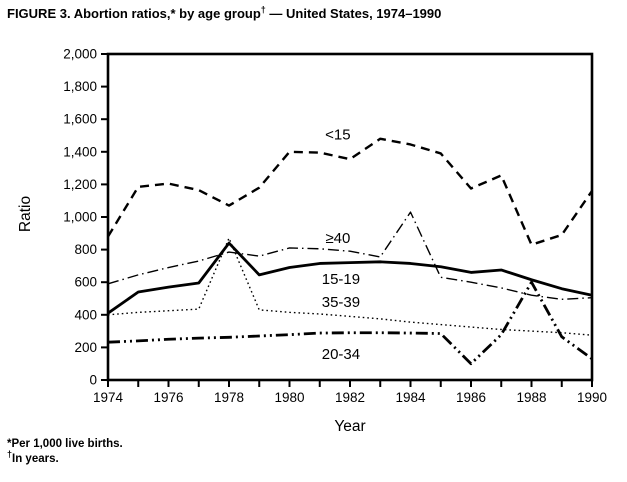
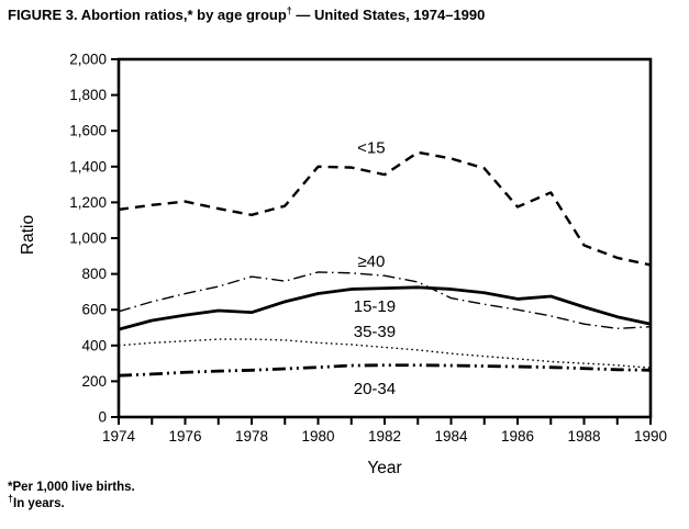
<15/1974: 880 -> 1160
15-19/1974: 410 -> 490
<15/1978: 1070 -> 1130
15-19/1978: 840 -> 580
35-39/1978: 870 -> 440
≥40/1984: 1030 -> 660
20-34/1986: 100 -> 280
<15/1988: 830 -> 960
20-34/1988: 600 -> 270
<15/1990: 1160 -> 850
20-34/1990: 130 -> 260
